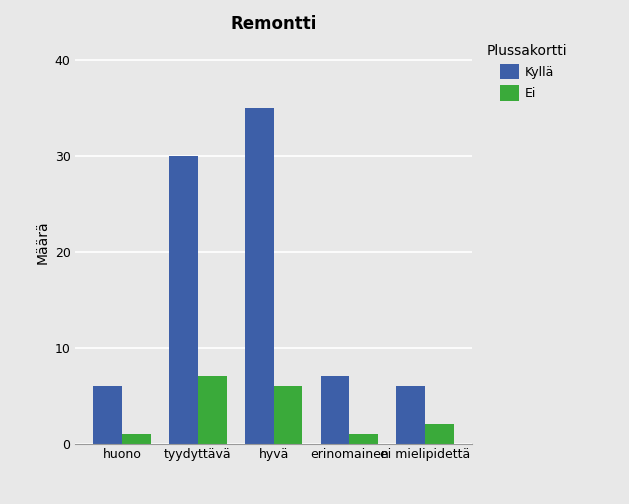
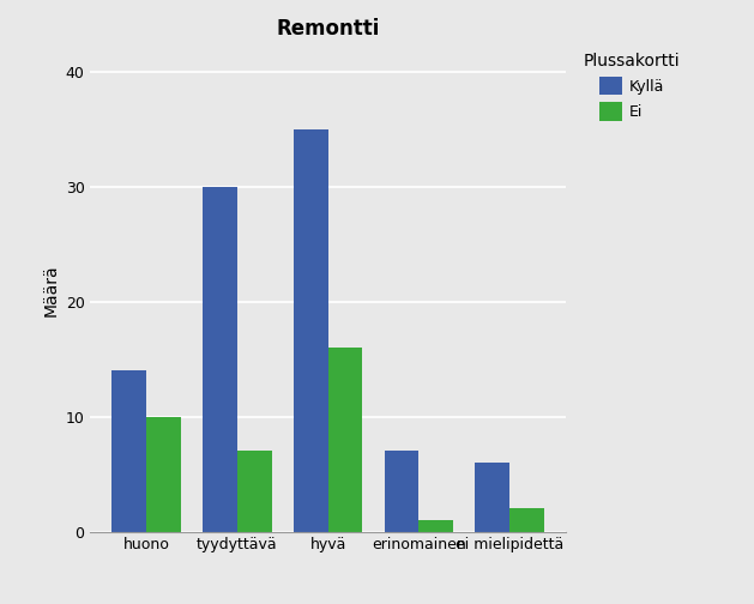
Kyllä/huono: 6 -> 14
Ei/huono: 1 -> 10
Ei/hyvä: 6 -> 16
